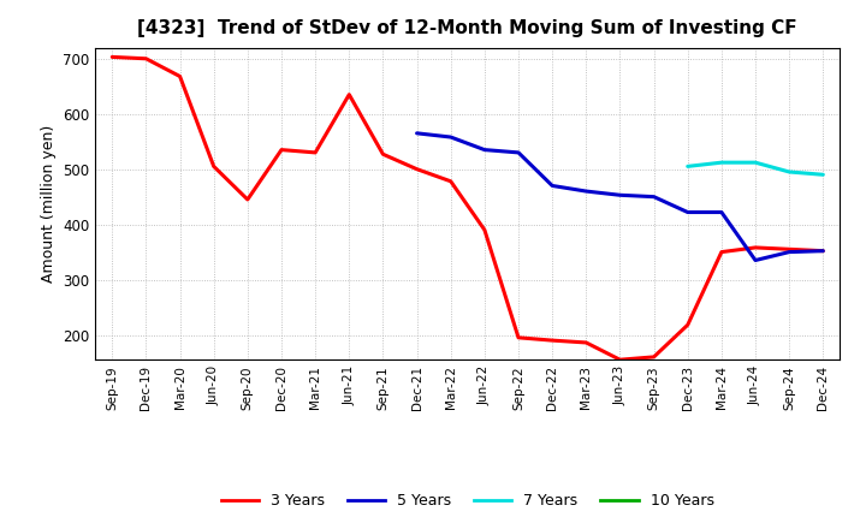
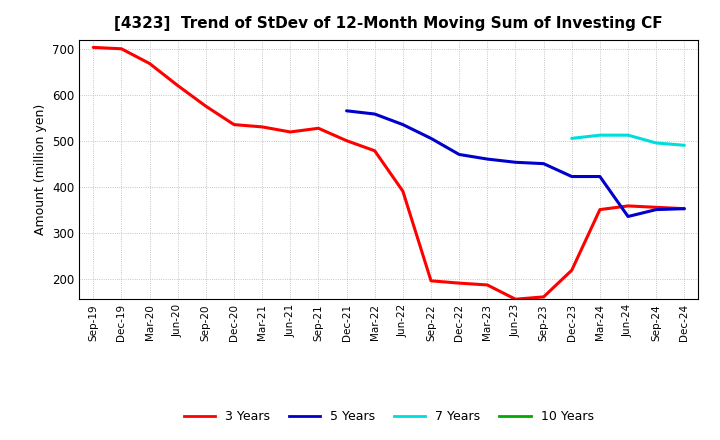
3 Years/Jun-20: 505 -> 620
3 Years/Sep-20: 445 -> 575
3 Years/Jun-21: 635 -> 519
5 Years/Sep-22: 530 -> 505
